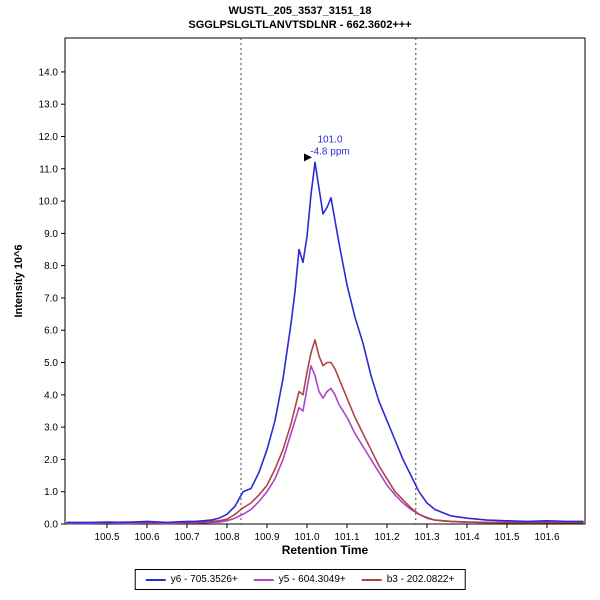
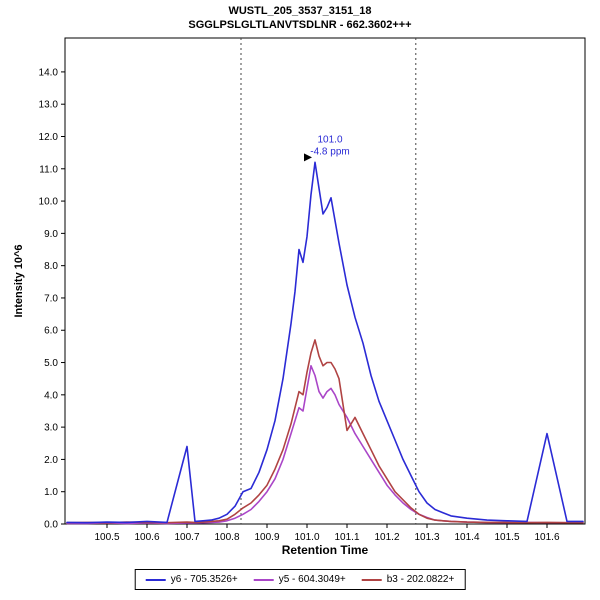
y6 - 705.3526+/100.7: 0.1 -> 2.4
b3 - 202.0822+/101.1: 3.9 -> 2.9
y6 - 705.3526+/101.6: 0.1 -> 2.8
